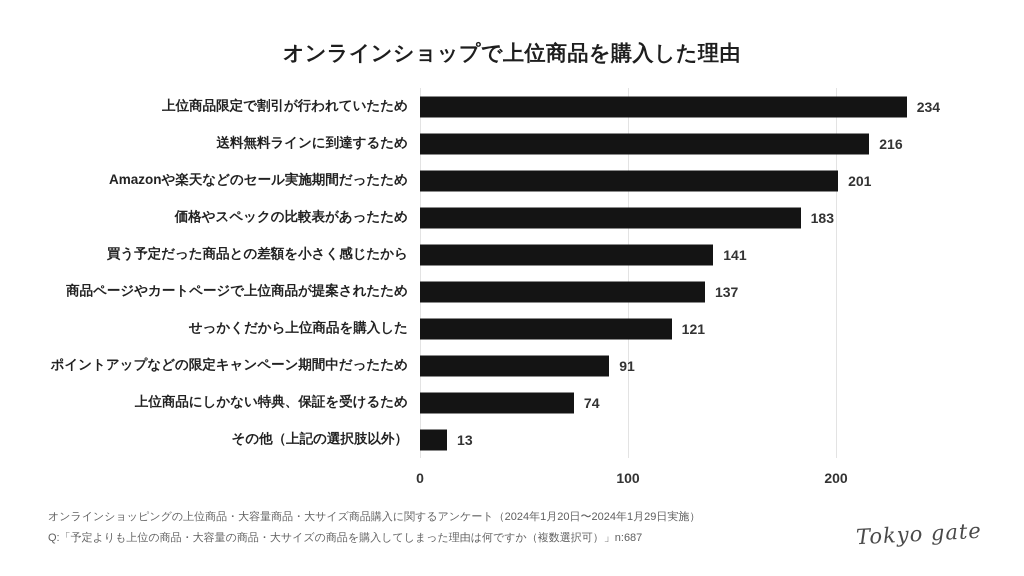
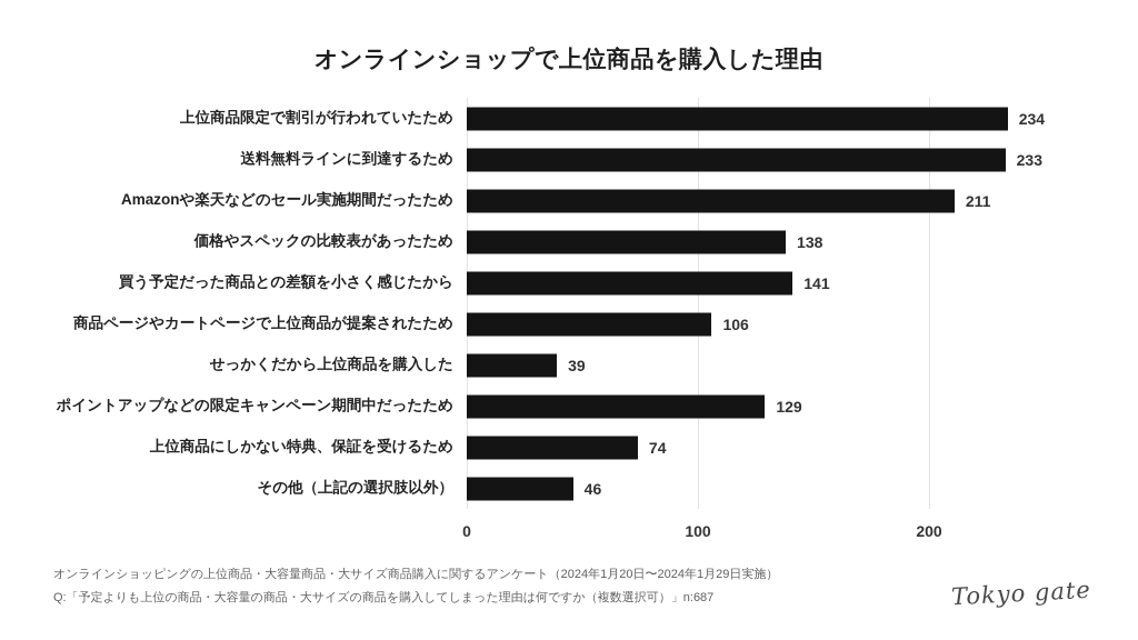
送料無料ラインに到達するため: 216 -> 233
Amazonや楽天などのセール実施期間だったため: 201 -> 211
価格やスペックの比較表があったため: 183 -> 138
商品ページやカートページで上位商品が提案されたため: 137 -> 106
せっかくだから上位商品を購入した: 121 -> 39
ポイントアップなどの限定キャンペーン期間中だったため: 91 -> 129
その他（上記の選択肢以外）: 13 -> 46
